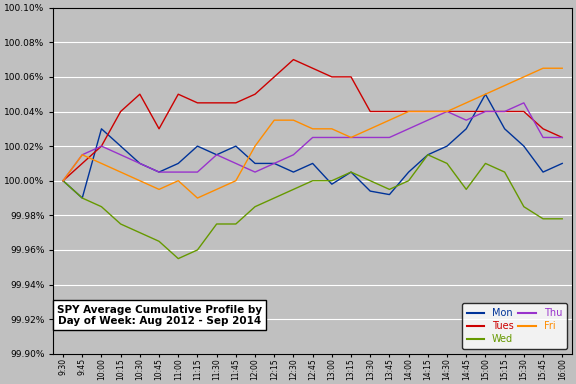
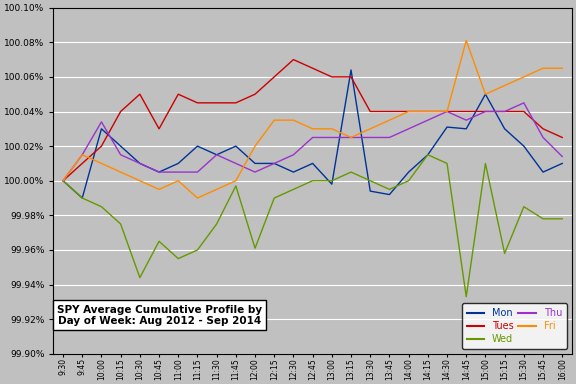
Thu/10:00: 100.020% -> 100.034%
Wed/10:30: 99.970% -> 99.944%
Wed/11:45: 99.975% -> 99.997%
Wed/12:00: 99.985% -> 99.961%
Mon/13:15: 100.005% -> 100.064%
Mon/14:30: 100.020% -> 100.031%
Wed/14:45: 99.995% -> 99.933%
Fri/14:45: 100.045% -> 100.081%
Wed/15:15: 100.005% -> 99.958%
Thu/16:00: 100.025% -> 100.014%
